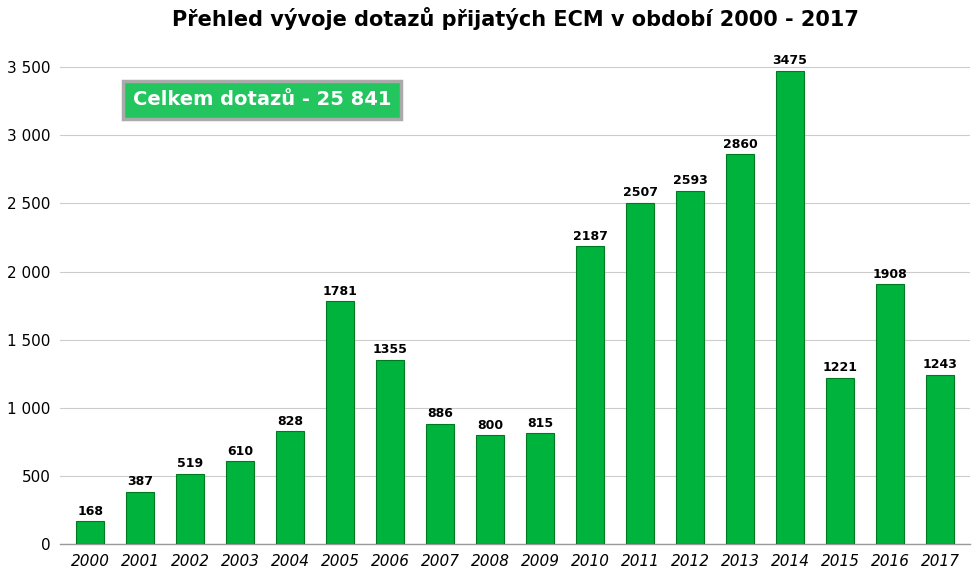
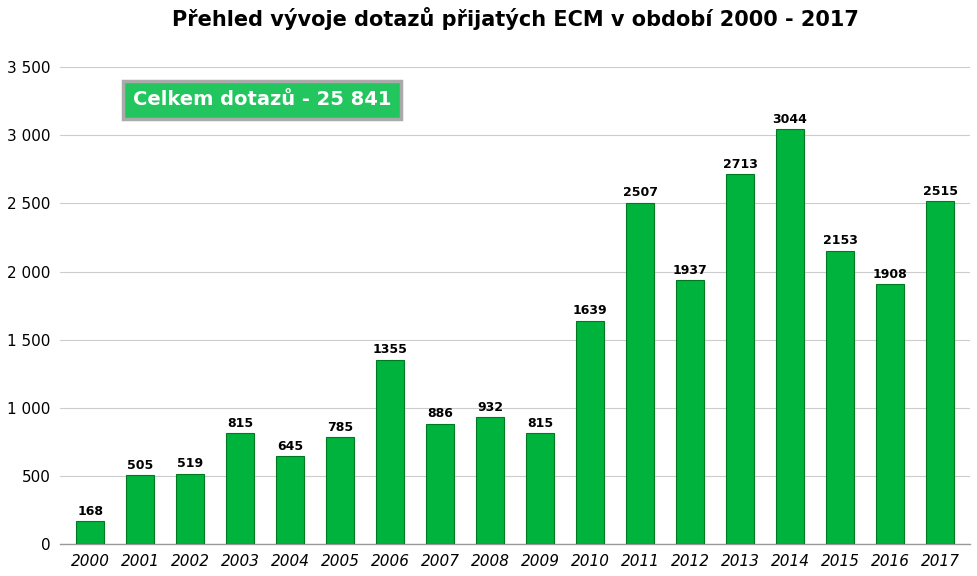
2001: 387 -> 505
2003: 610 -> 815
2004: 828 -> 645
2005: 1781 -> 785
2008: 800 -> 932
2010: 2187 -> 1639
2012: 2593 -> 1937
2013: 2860 -> 2713
2014: 3475 -> 3044
2015: 1221 -> 2153
2017: 1243 -> 2515
